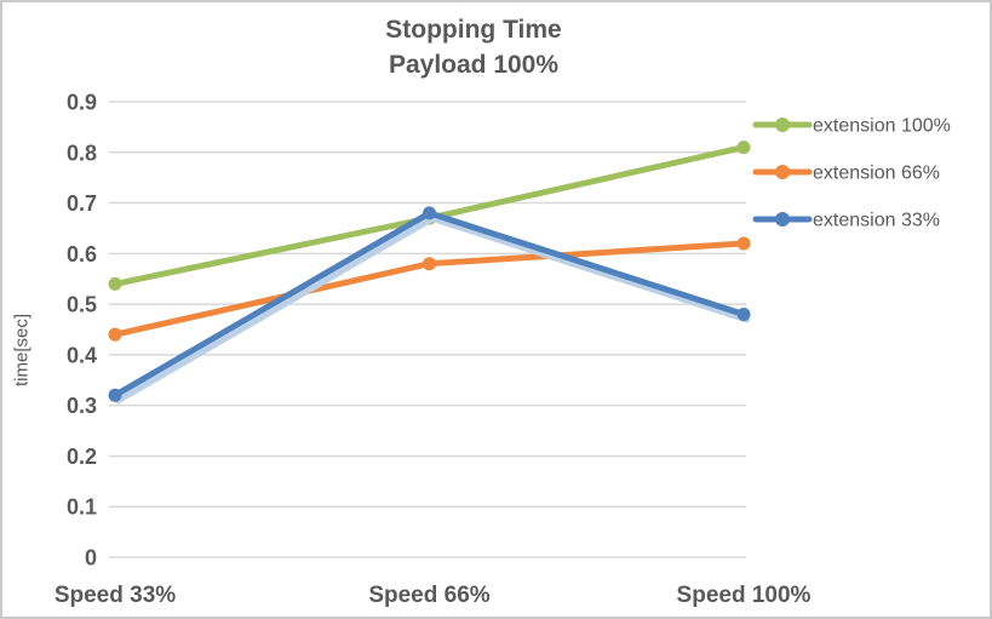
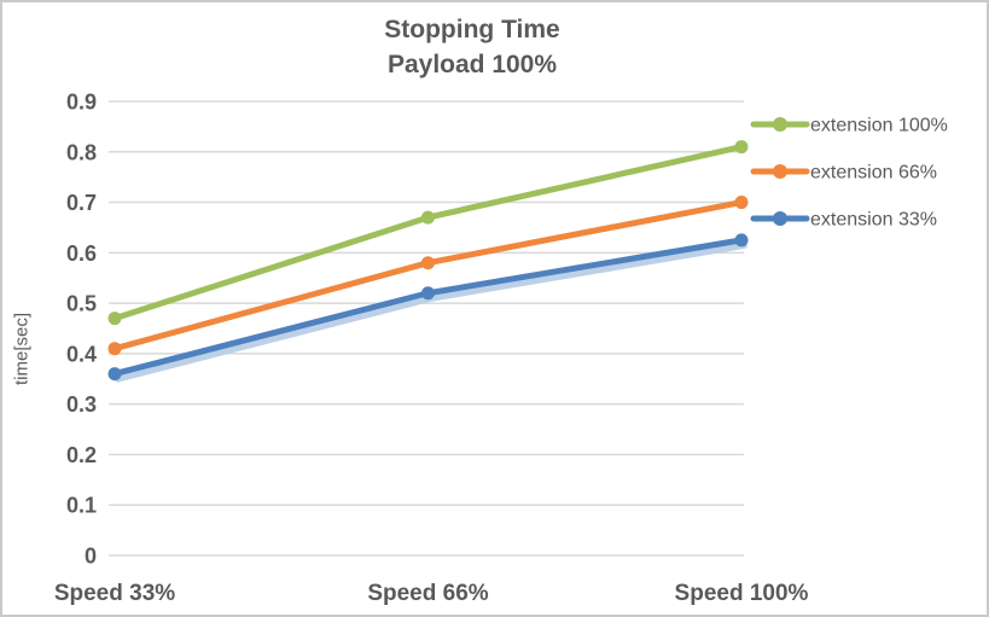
extension 100%/Speed 33%: 0.54 -> 0.47
extension 66%/Speed 33%: 0.44 -> 0.41
extension 33%/Speed 33%: 0.32 -> 0.36
extension 33%/Speed 66%: 0.68 -> 0.52
extension 66%/Speed 100%: 0.62 -> 0.70
extension 33%/Speed 100%: 0.48 -> 0.62
